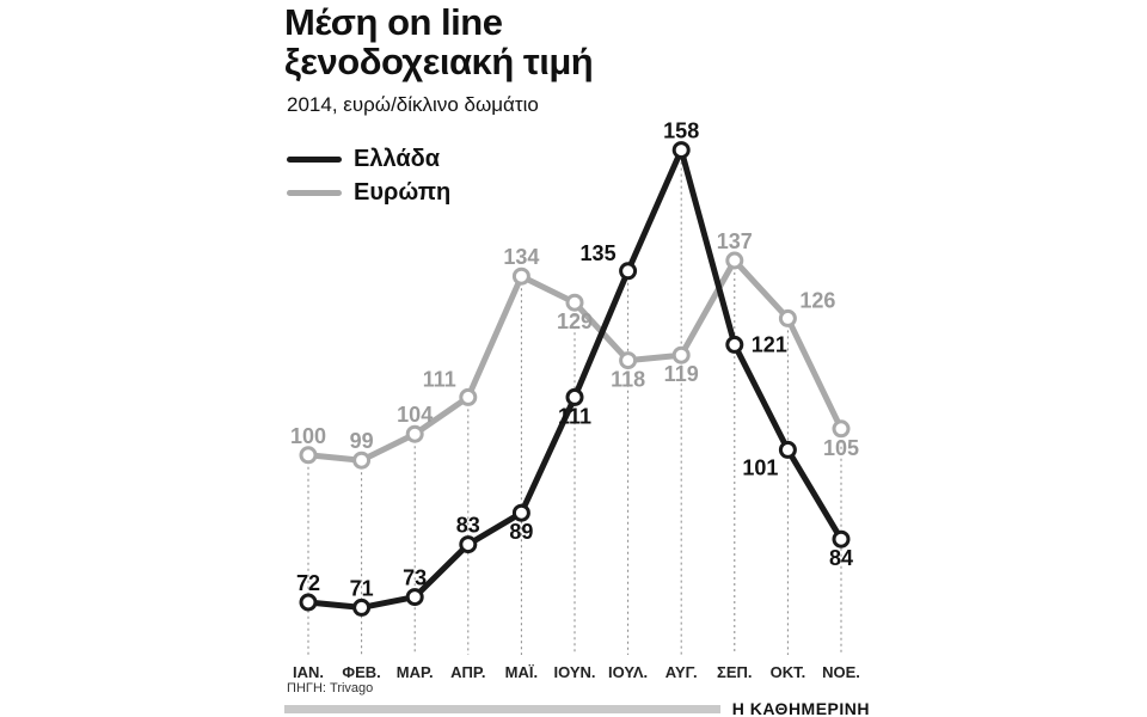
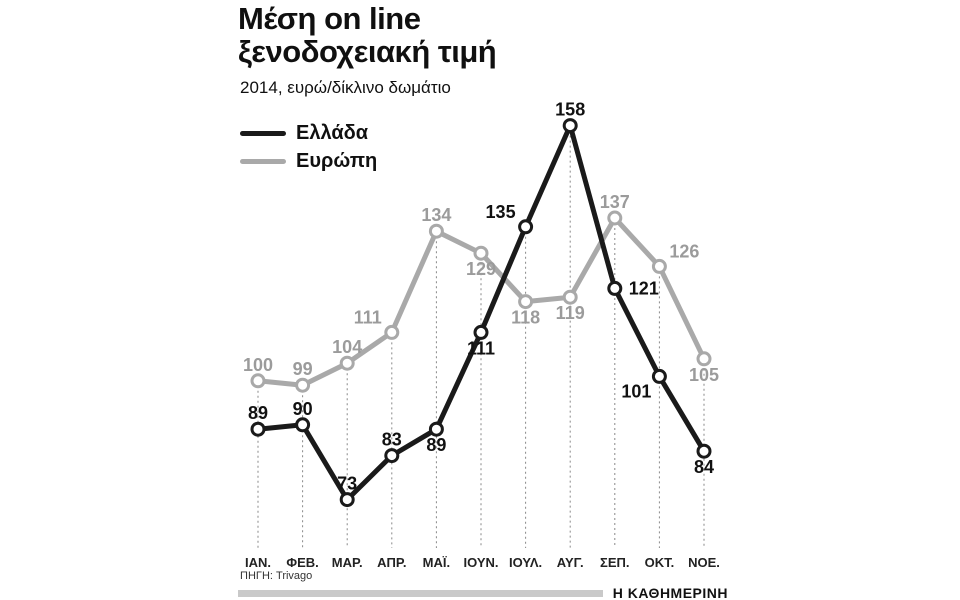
Ελλάδα/ΙΑΝ.: 72 -> 89
Ελλάδα/ΦΕΒ.: 71 -> 90
